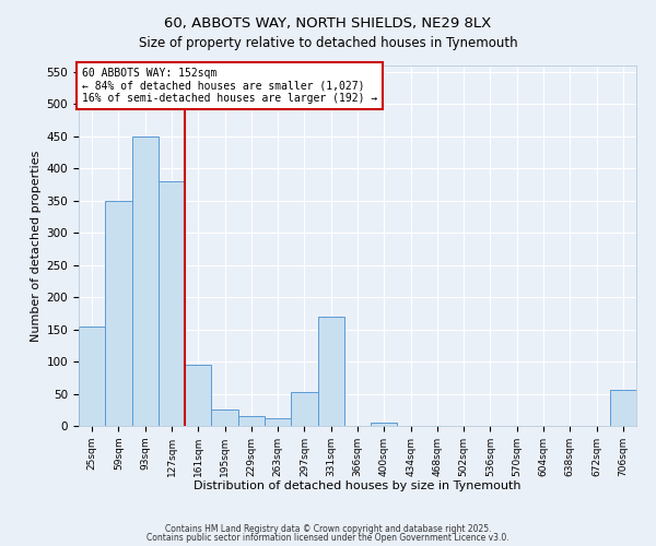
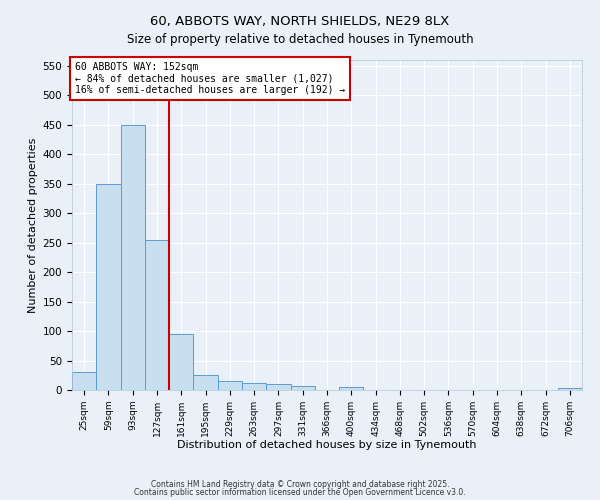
25sqm: 154 -> 30
127sqm: 380 -> 255
297sqm: 52 -> 10
331sqm: 170 -> 6
706sqm: 56 -> 3
